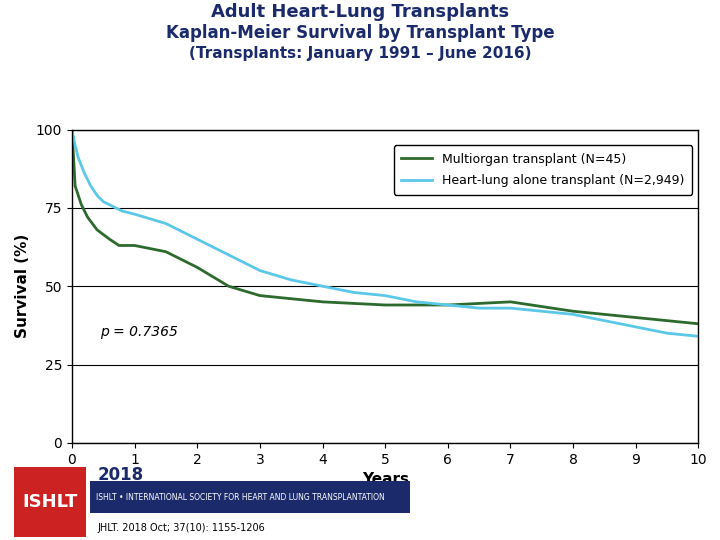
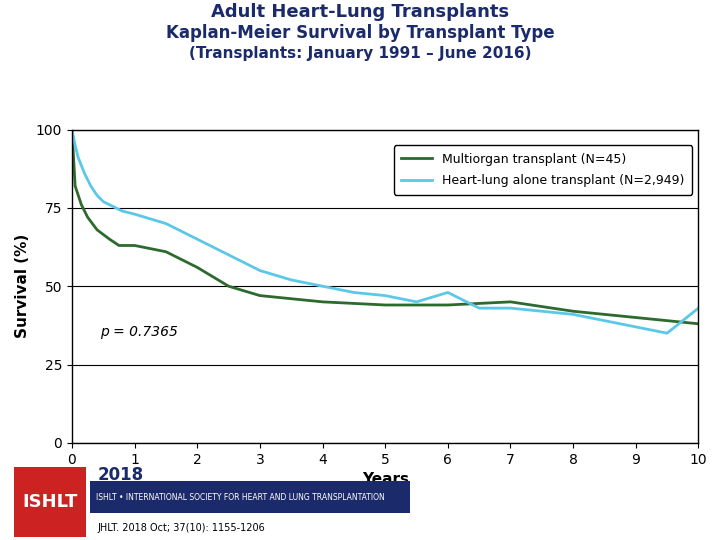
Heart-lung alone transplant (N=2,949)/6: 44 -> 48
Heart-lung alone transplant (N=2,949)/10: 34 -> 43
